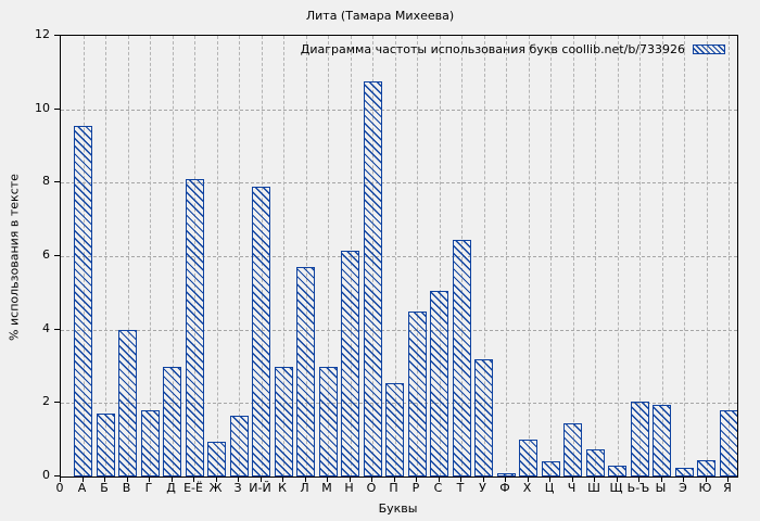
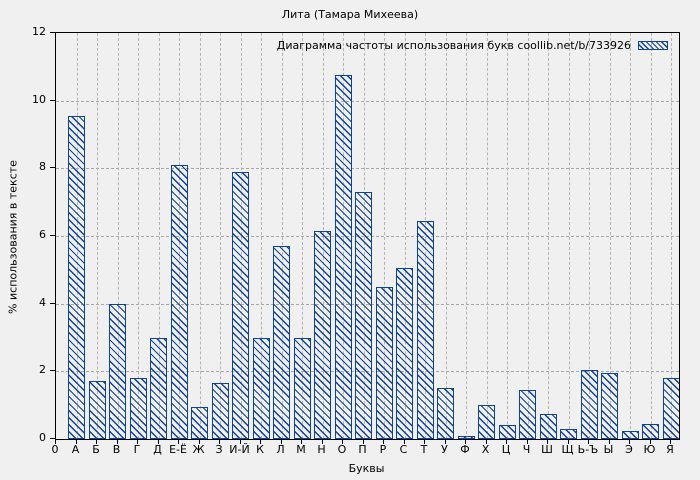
П: 2.5 -> 7.3
У: 3.2 -> 1.5
